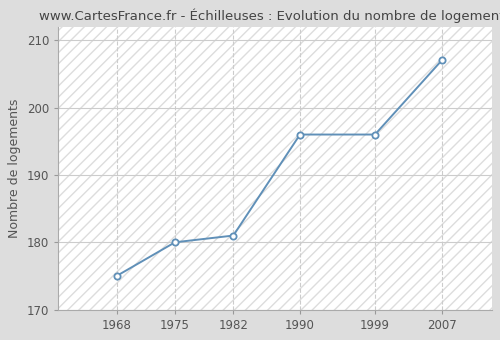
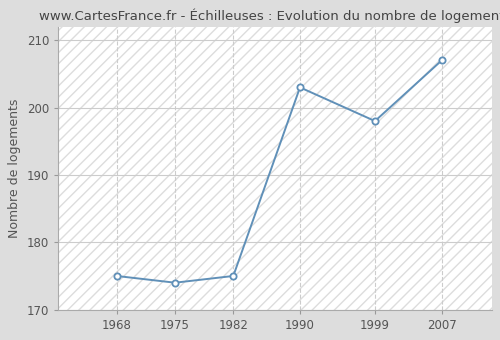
1975: 180 -> 174
1982: 181 -> 175
1990: 196 -> 203
1999: 196 -> 198
